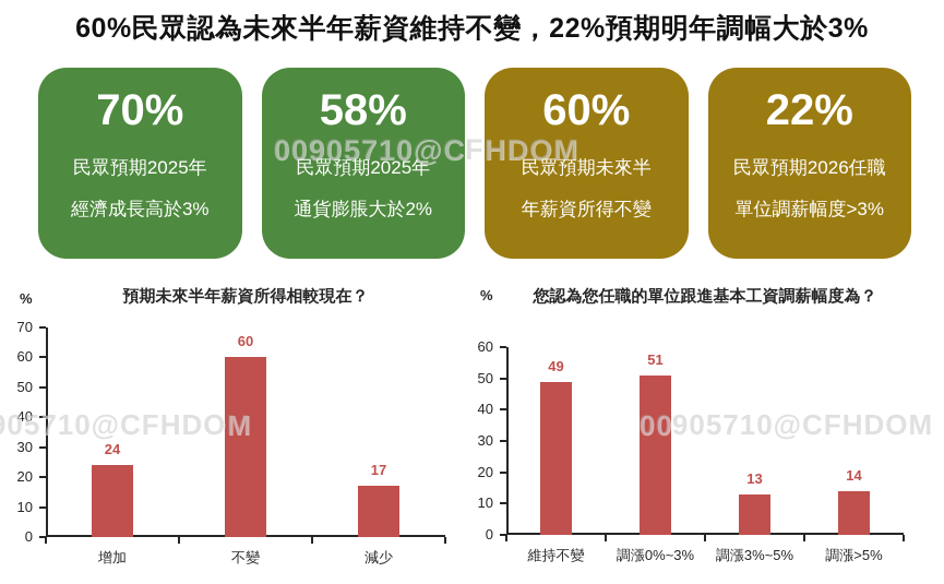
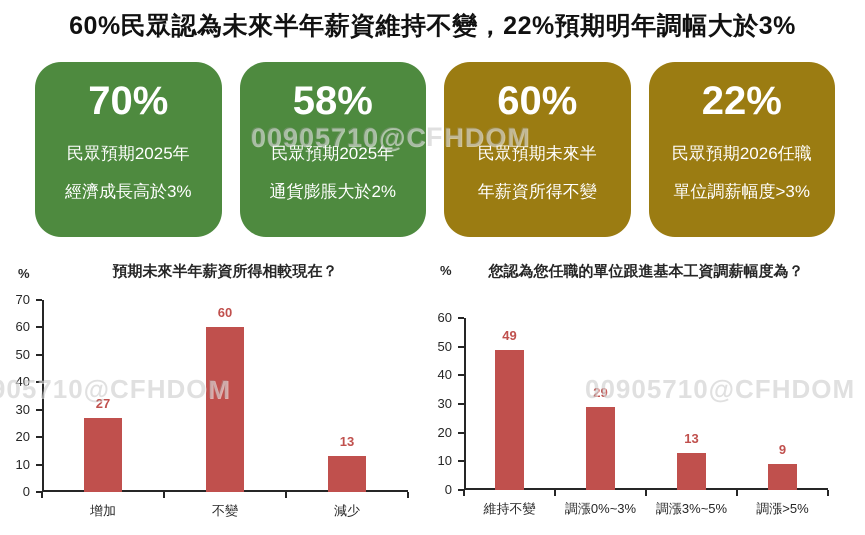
預期未來半年薪資所得相較現在？/增加: 24 -> 27
預期未來半年薪資所得相較現在？/減少: 17 -> 13
您認為您任職的單位跟進基本工資調薪幅度為？/調漲0%~3%: 51 -> 29
您認為您任職的單位跟進基本工資調薪幅度為？/調漲>5%: 14 -> 9
